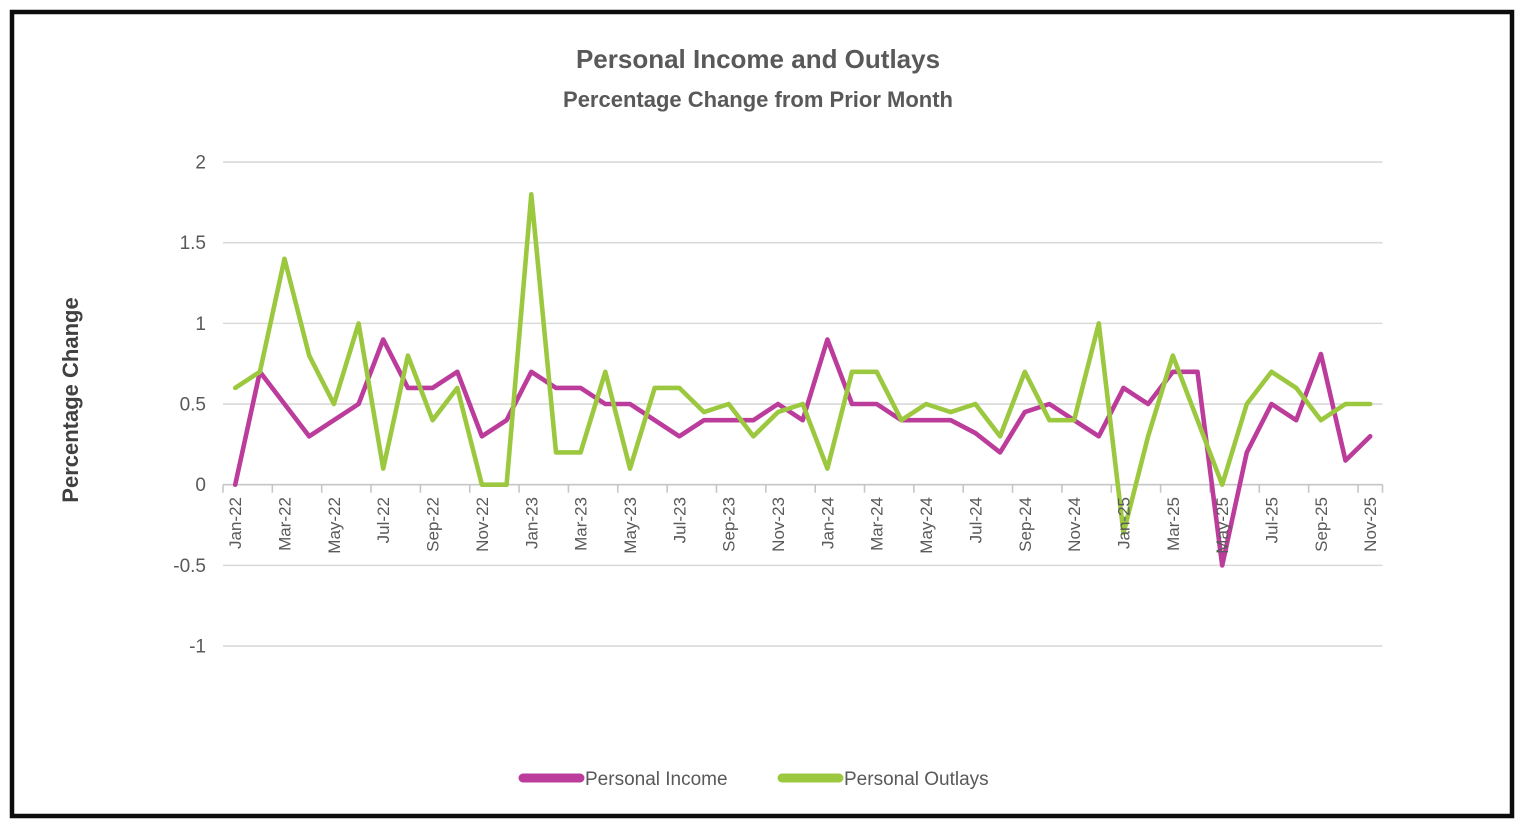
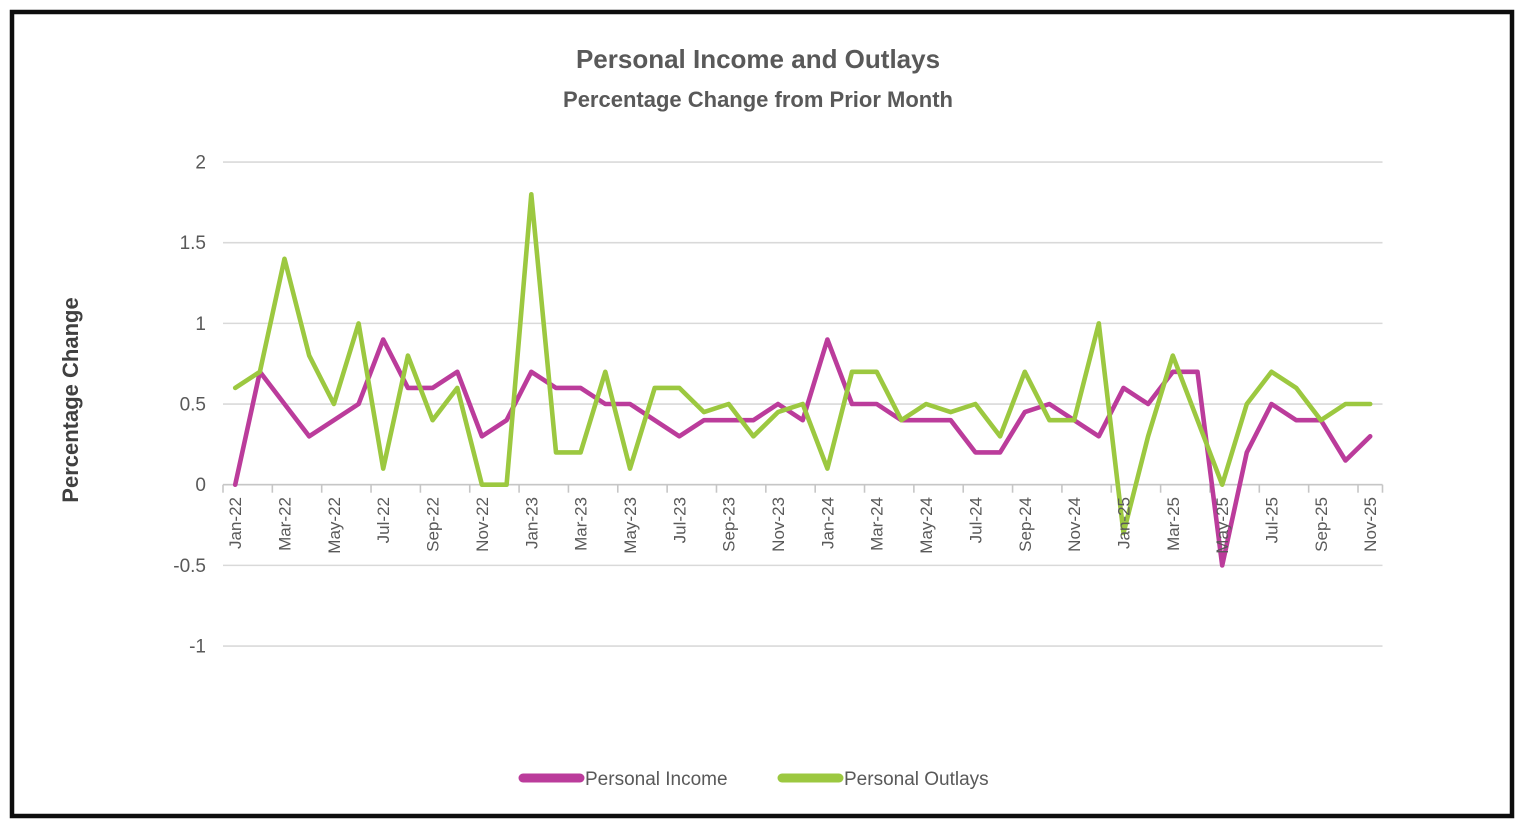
Personal Income/Jul-24: 0.32 -> 0.20
Personal Income/Sep-25: 0.81 -> 0.40
